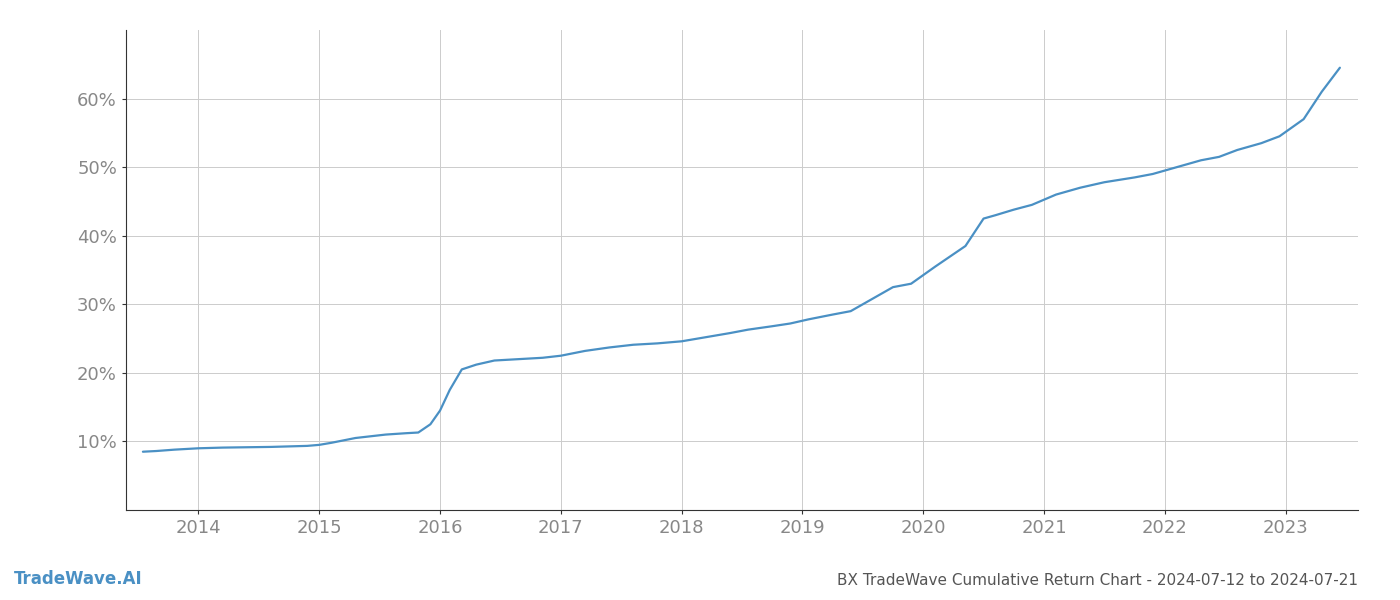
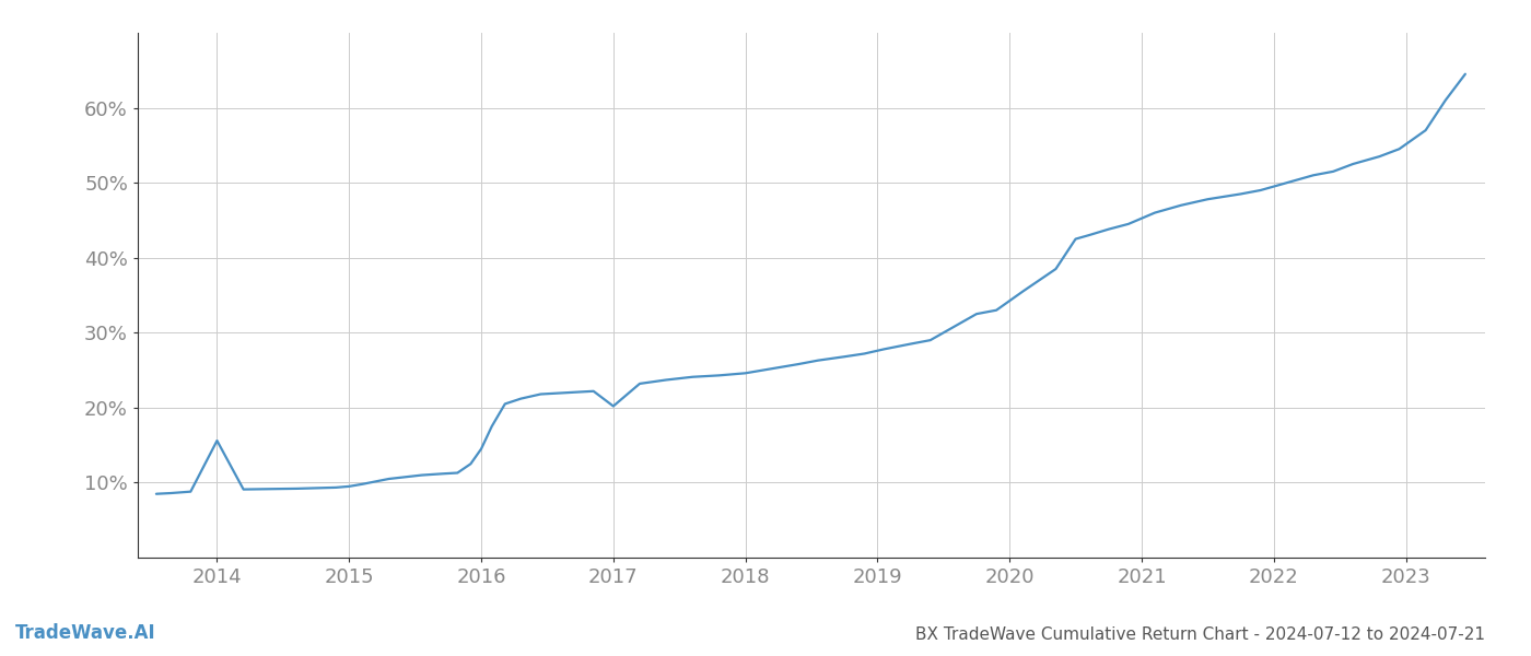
2014: 9.0% -> 15.6%
2017: 22.5% -> 20.2%
